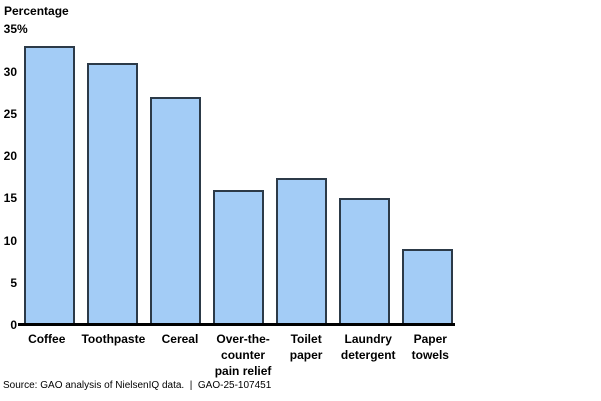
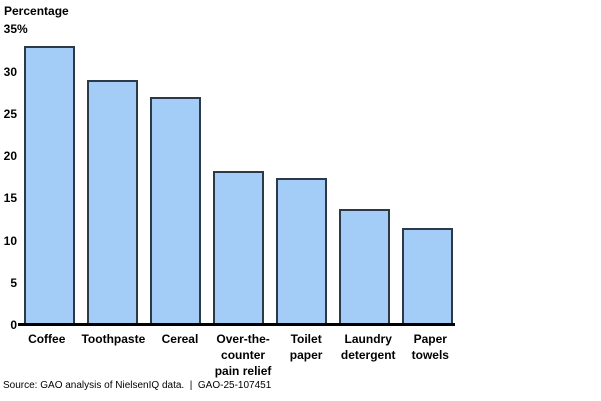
Toothpaste: 31 -> 29
Over-the-counter pain relief: 16 -> 18
Laundry detergent: 15 -> 14
Paper towels: 9 -> 12
